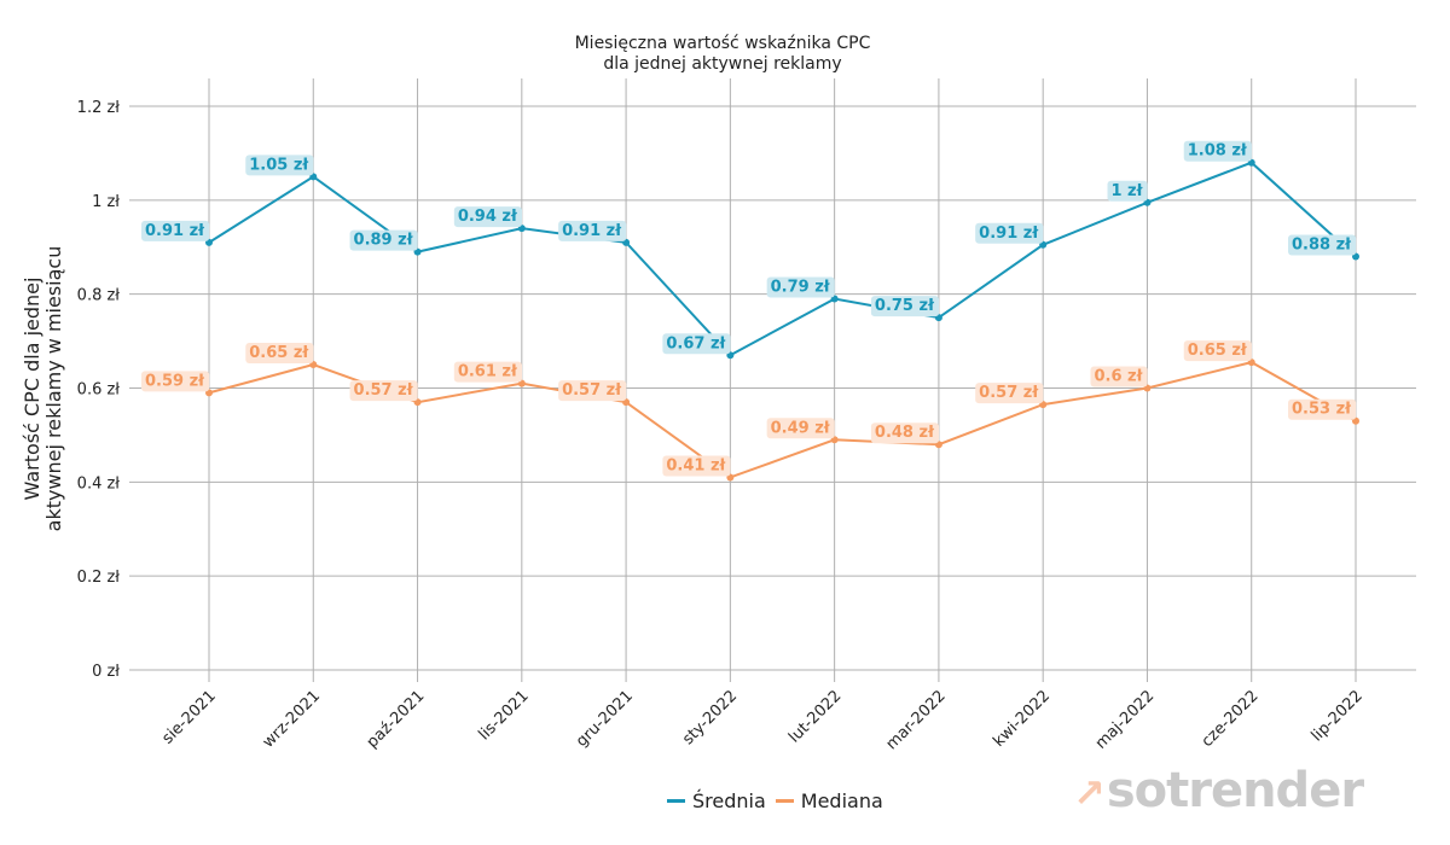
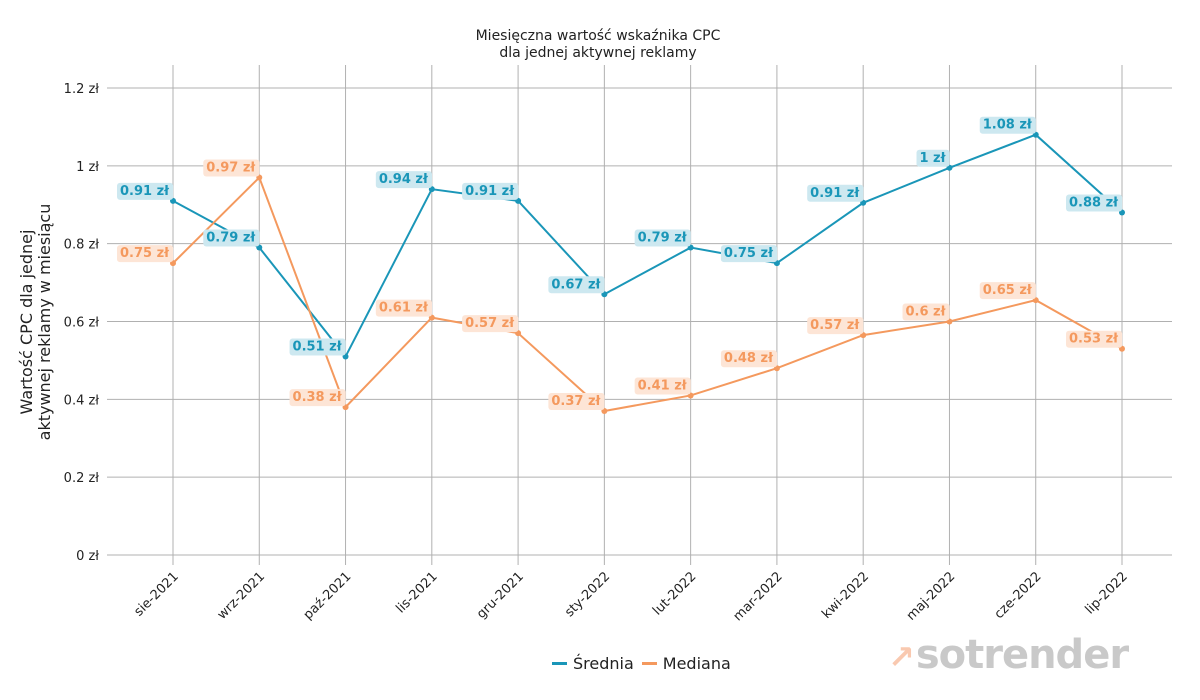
Mediana/sie-2021: 0.59 -> 0.75
Średnia/wrz-2021: 1.05 -> 0.79
Mediana/wrz-2021: 0.65 -> 0.97
Średnia/paź-2021: 0.89 -> 0.51
Mediana/paź-2021: 0.57 -> 0.38
Mediana/sty-2022: 0.41 -> 0.37
Mediana/lut-2022: 0.49 -> 0.41
